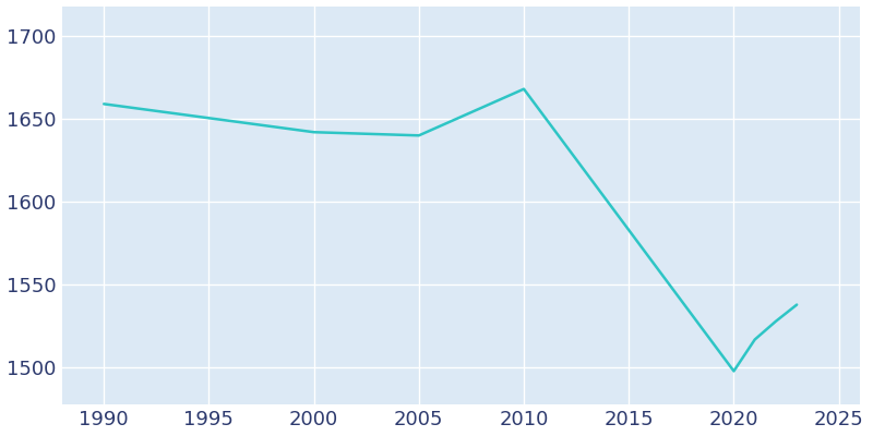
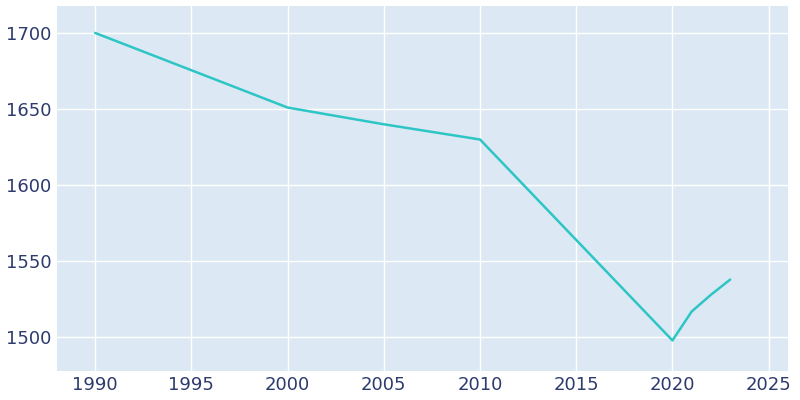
1990: 1659 -> 1700
2000: 1642 -> 1651
2010: 1668 -> 1630
